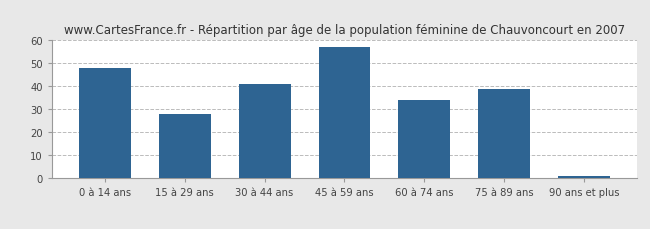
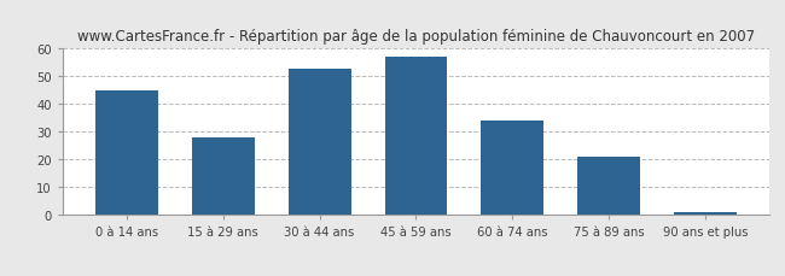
0 à 14 ans: 48 -> 45
30 à 44 ans: 41 -> 53
75 à 89 ans: 39 -> 21
